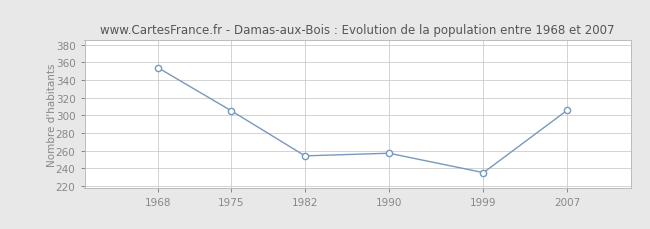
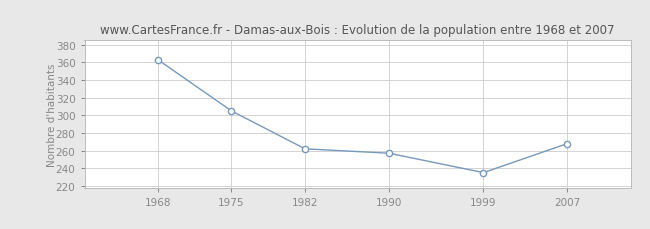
1968: 354 -> 363
1982: 254 -> 262
2007: 306 -> 268
